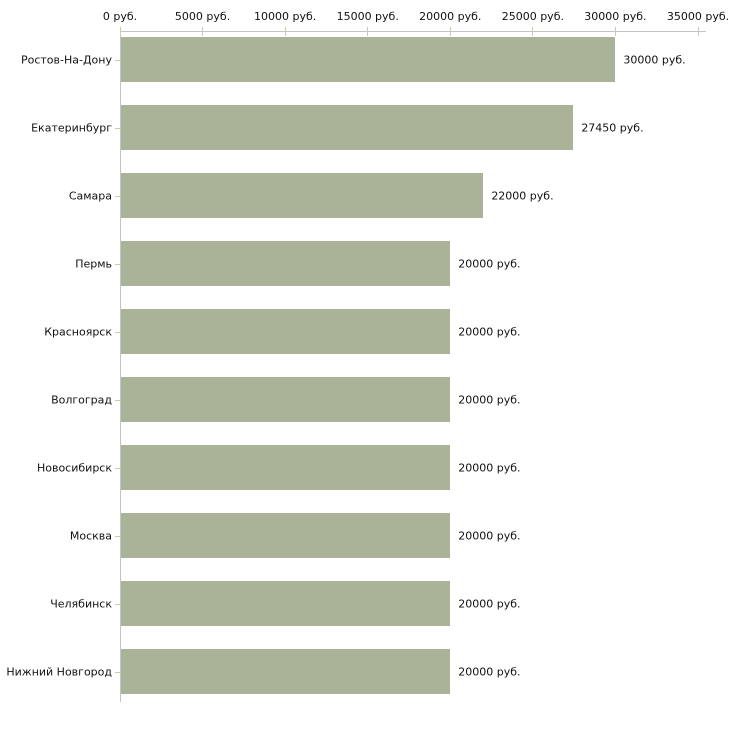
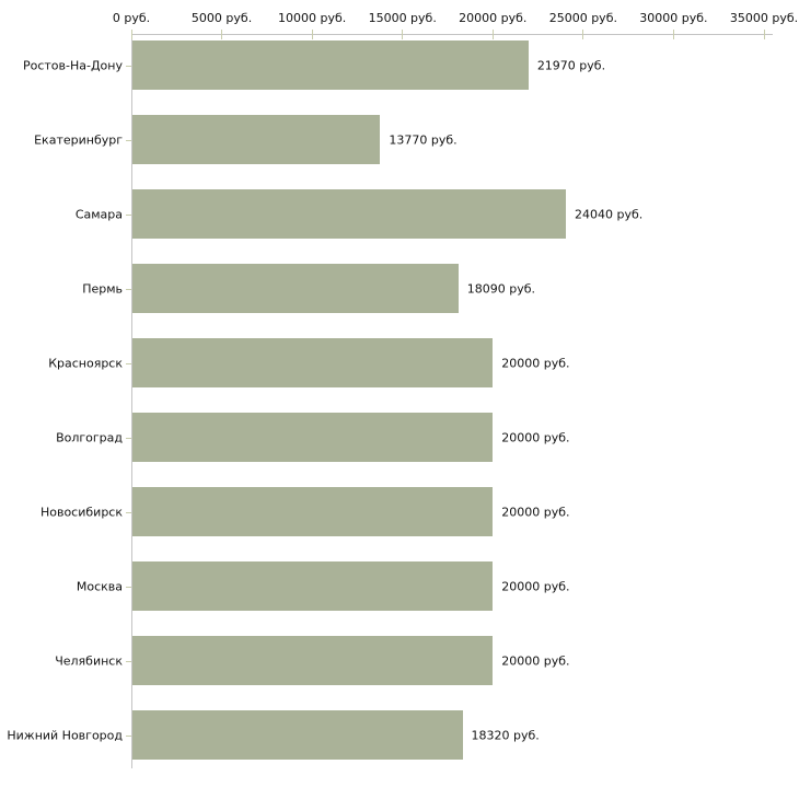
Ростов-На-Дону: 30000 -> 21970
Екатеринбург: 27450 -> 13770
Самара: 22000 -> 24040
Пермь: 20000 -> 18090
Нижний Новгород: 20000 -> 18320
